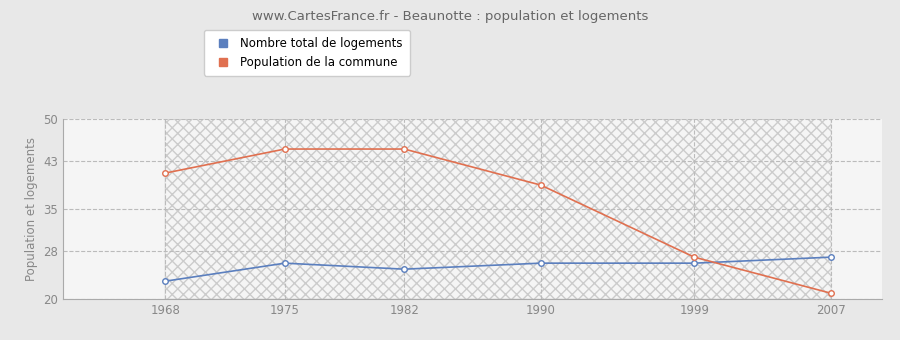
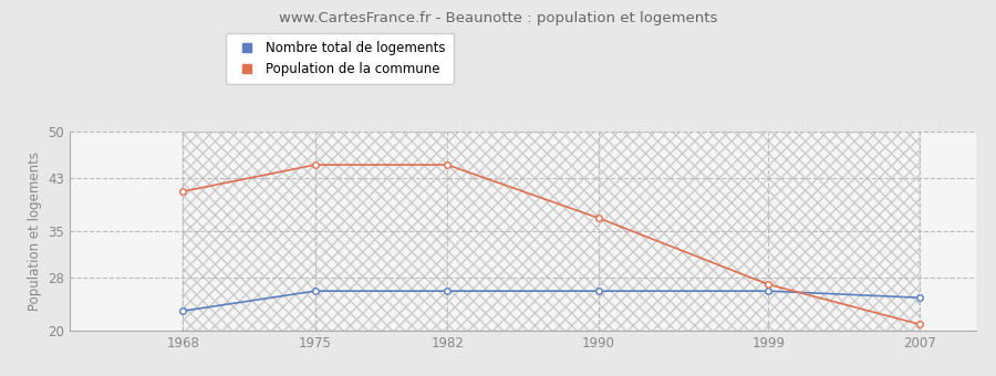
Nombre total de logements/1982: 25 -> 26
Population de la commune/1990: 39 -> 37
Nombre total de logements/2007: 27 -> 25
